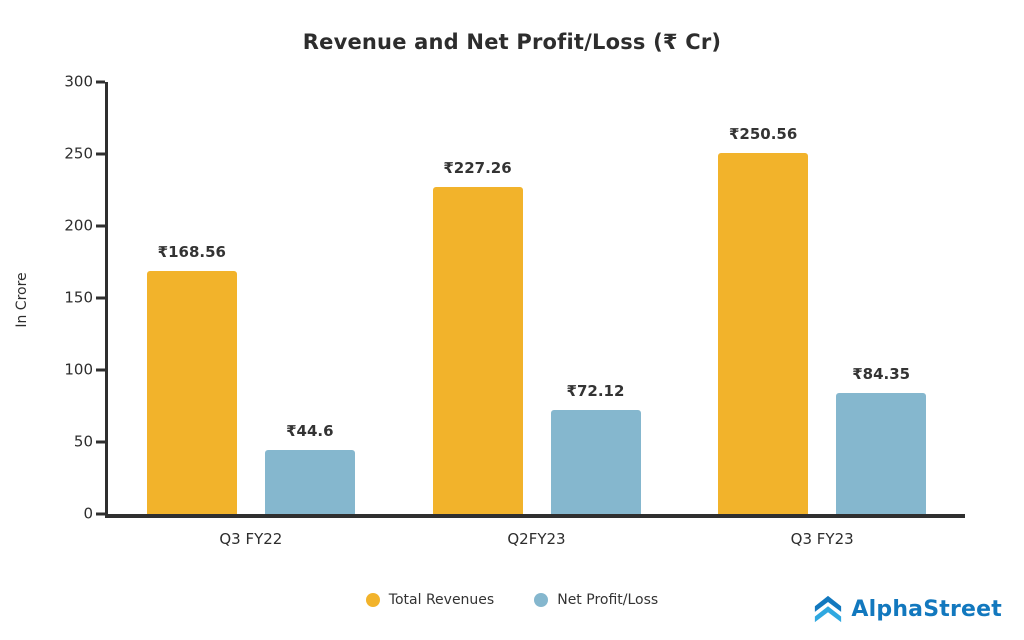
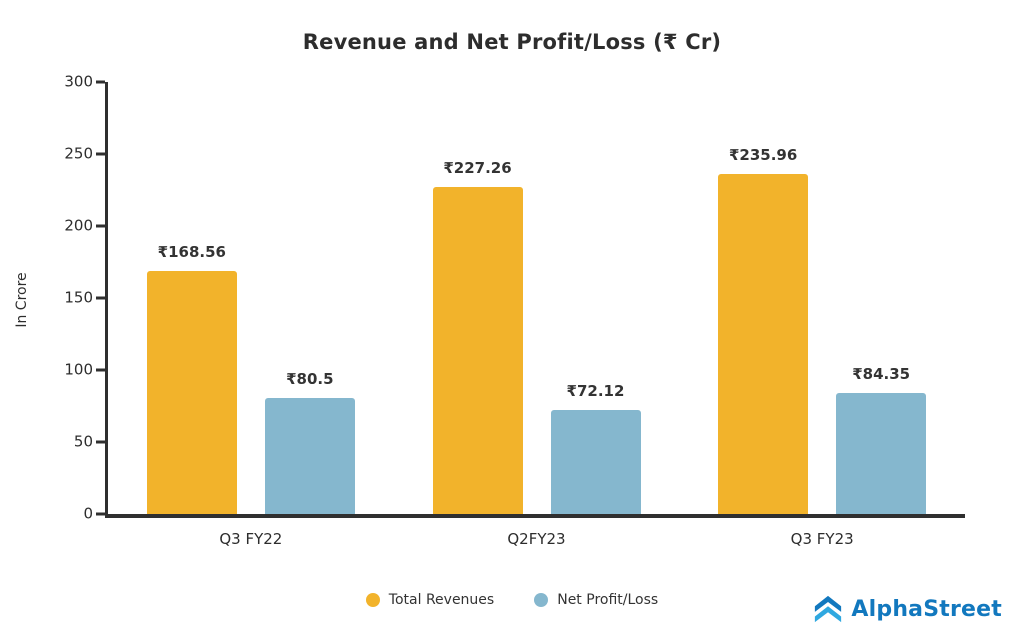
Net Profit/Loss/Q3 FY22: 44.6 -> 80.5
Total Revenues/Q3 FY23: 250.56 -> 235.96
